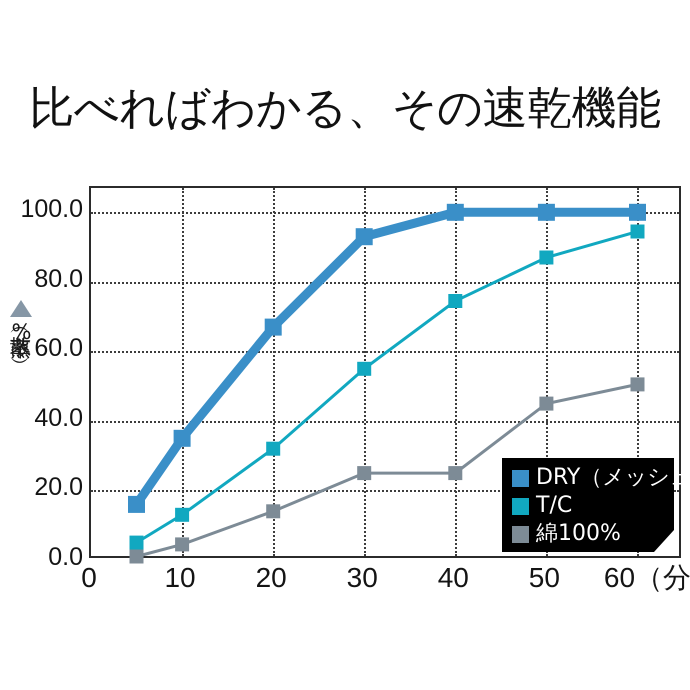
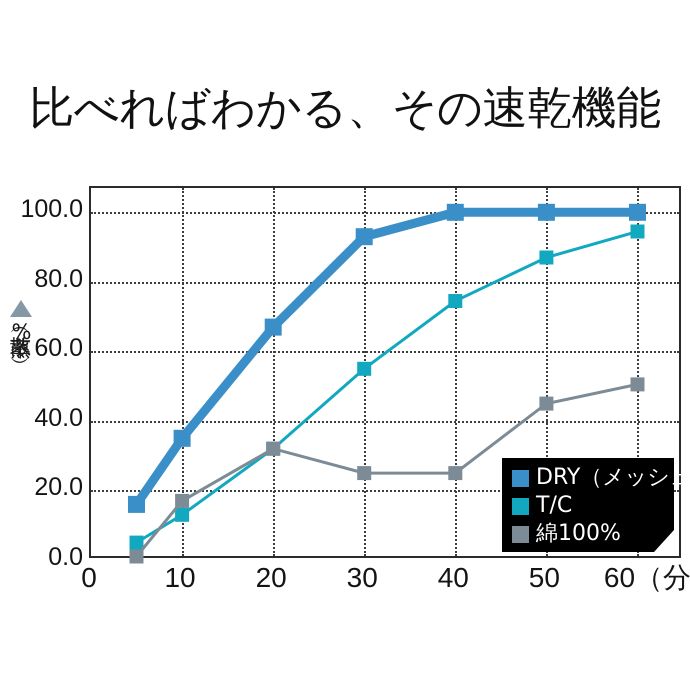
綿100%/10: 4 -> 17
綿100%/20: 14 -> 32
